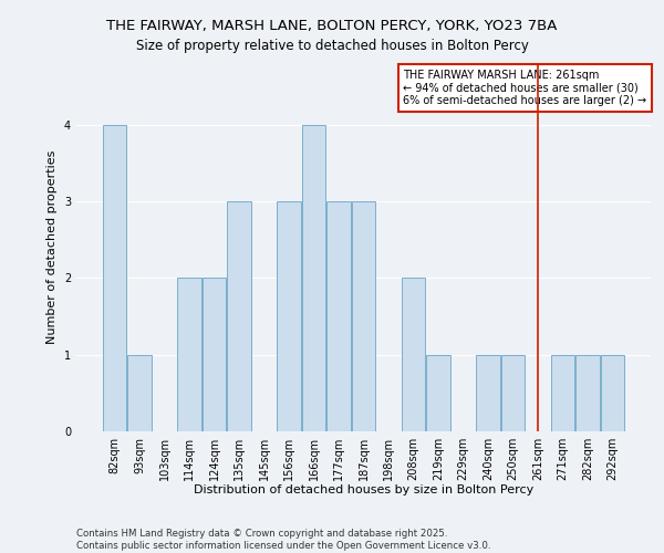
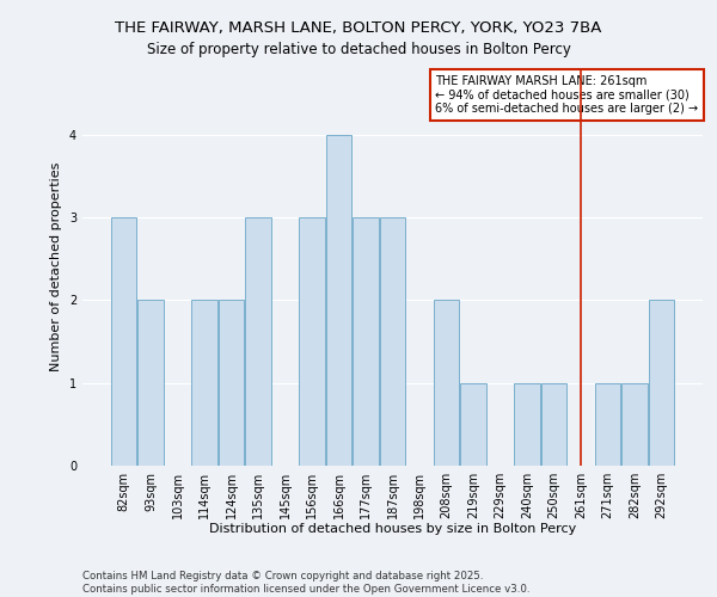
82sqm: 4 -> 3
93sqm: 1 -> 2
292sqm: 1 -> 2
